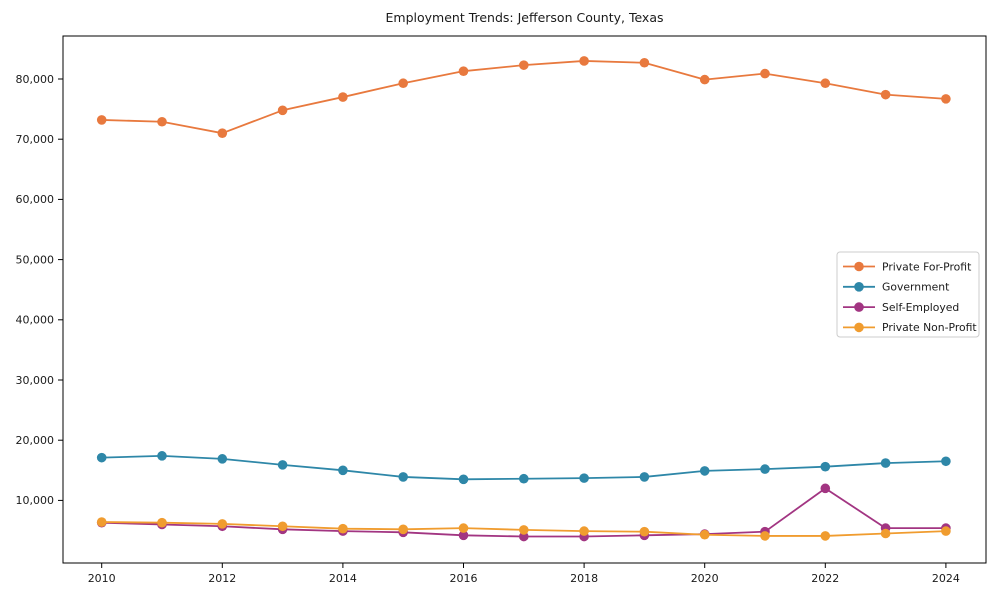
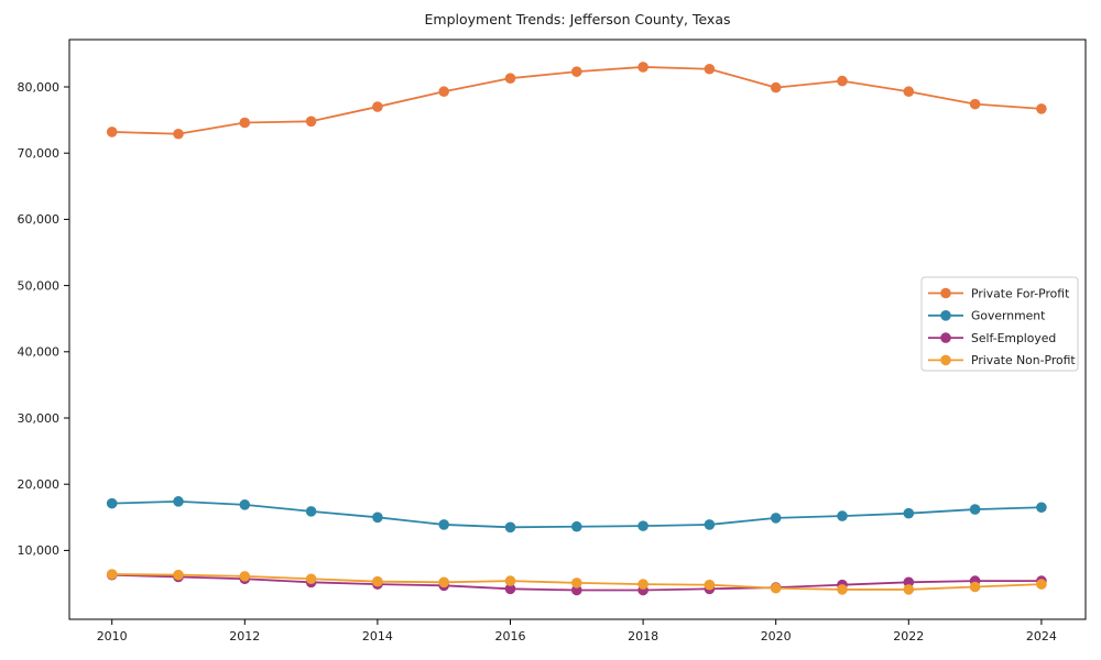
Private For-Profit/2012: 71000 -> 75000
Self-Employed/2022: 12000 -> 5000
